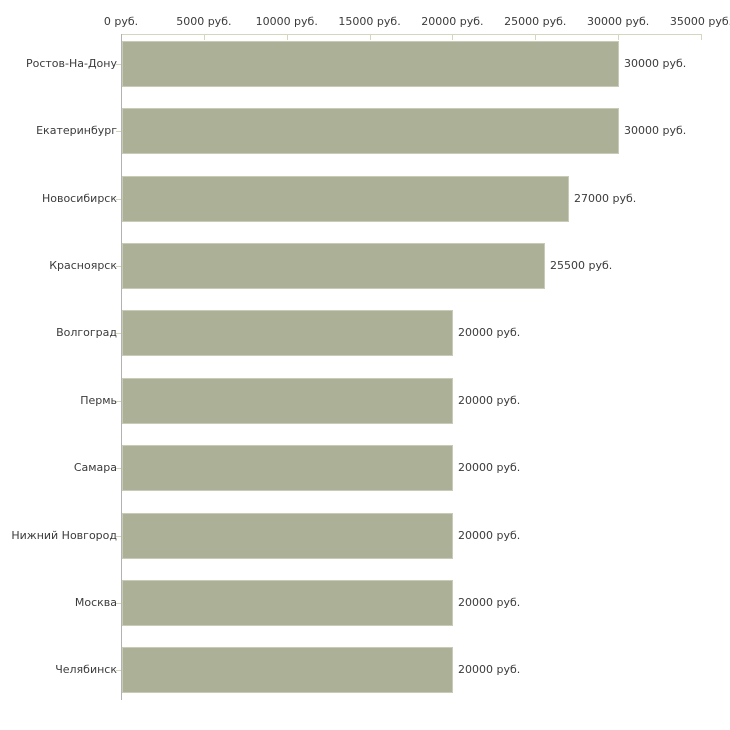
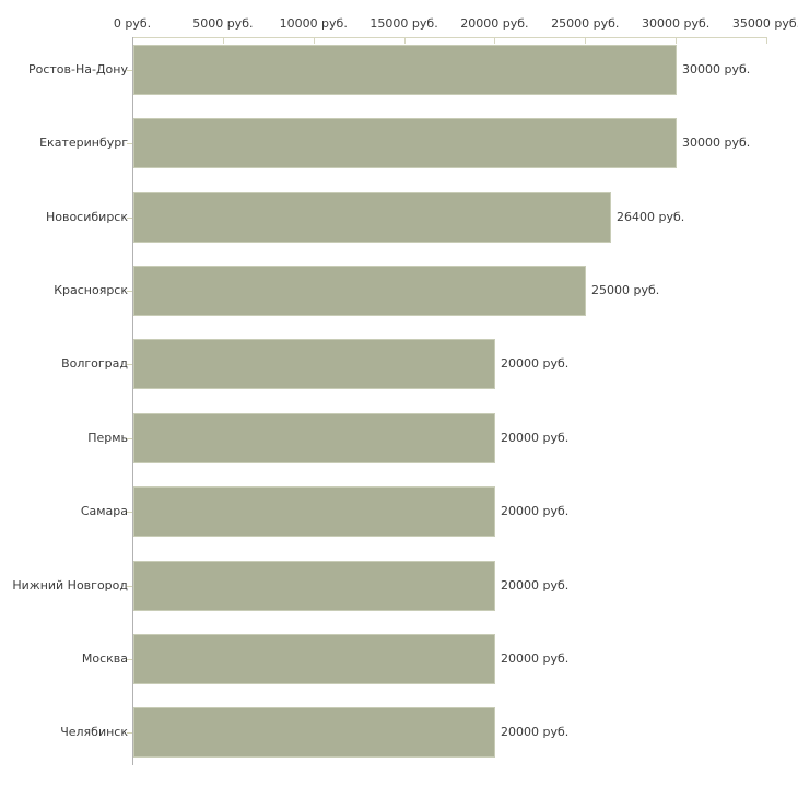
Новосибирск: 27000 -> 26400
Красноярск: 25500 -> 25000
